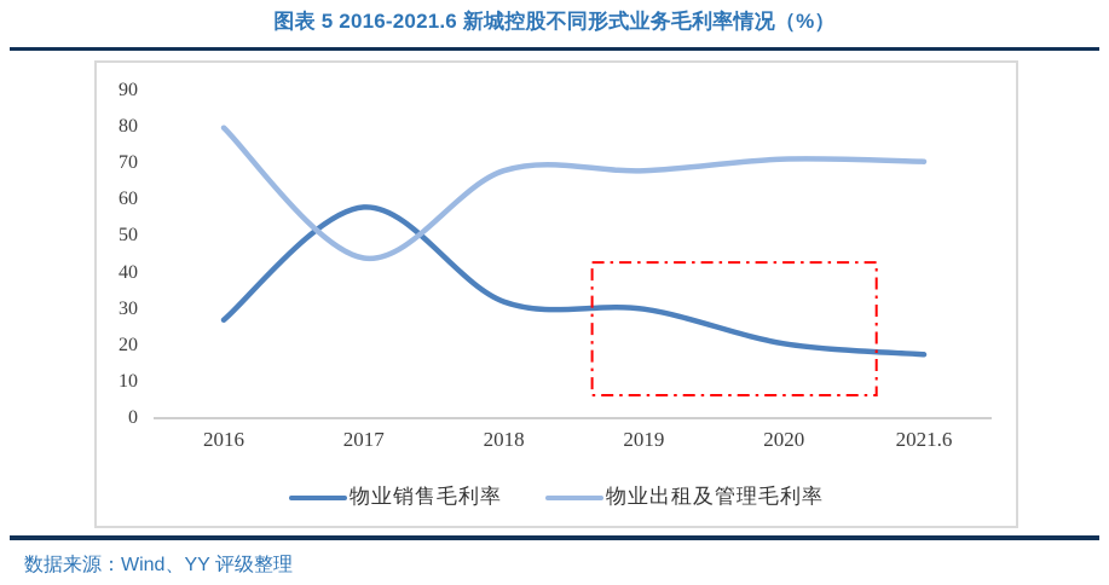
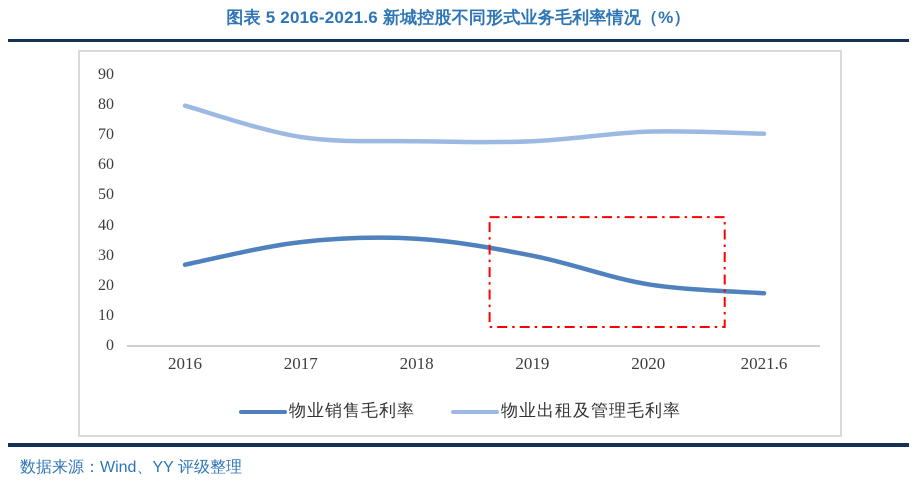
物业销售毛利率/2017: 58 -> 34
物业出租及管理毛利率/2017: 44 -> 69
物业销售毛利率/2018: 32 -> 36
